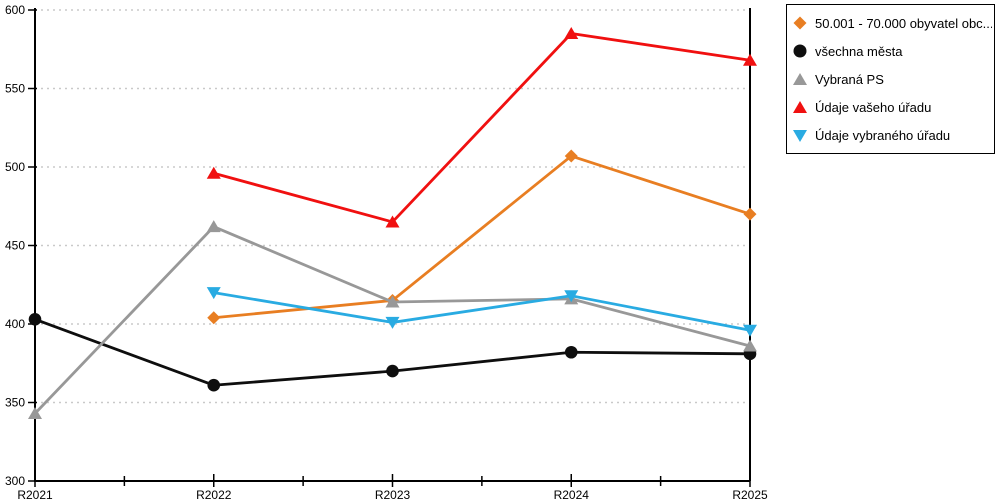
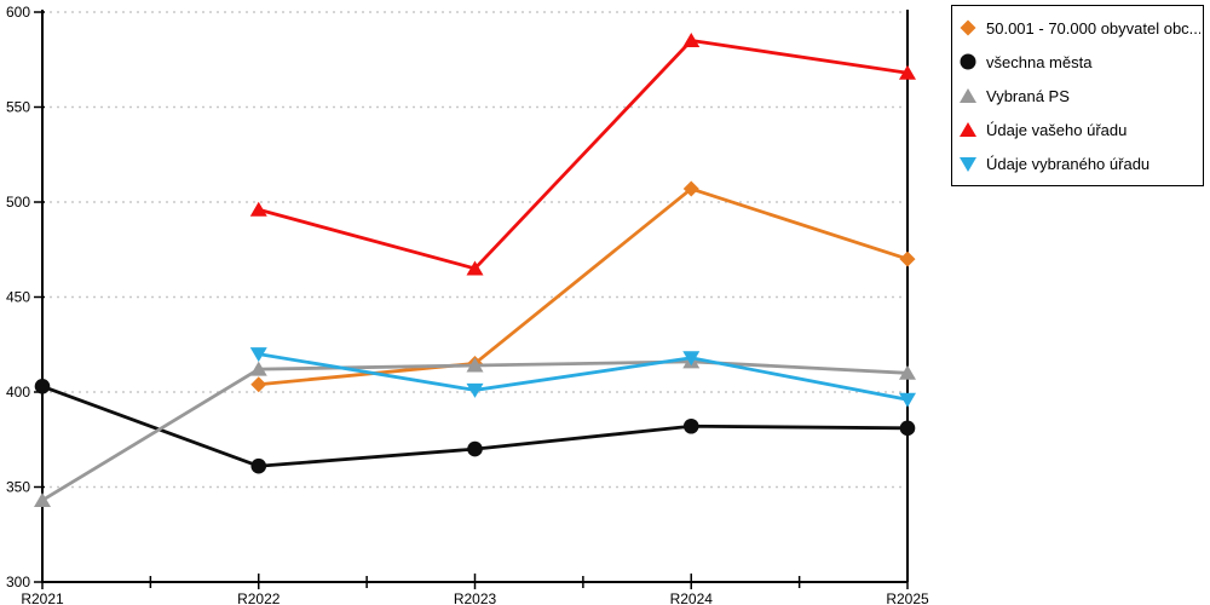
Vybraná PS/R2022: 462 -> 412
Vybraná PS/R2025: 386 -> 410
